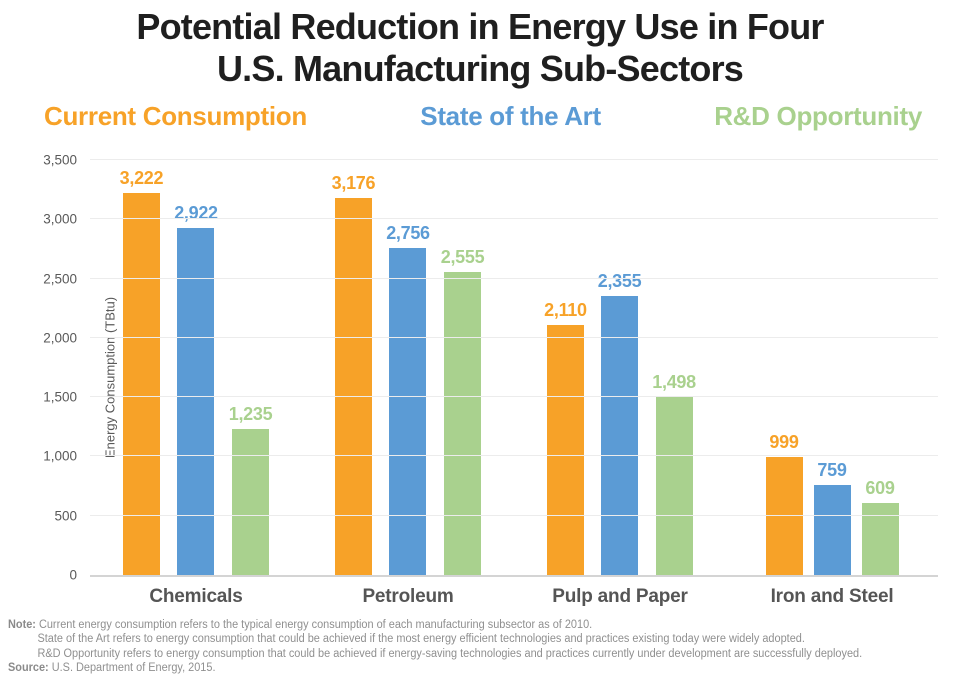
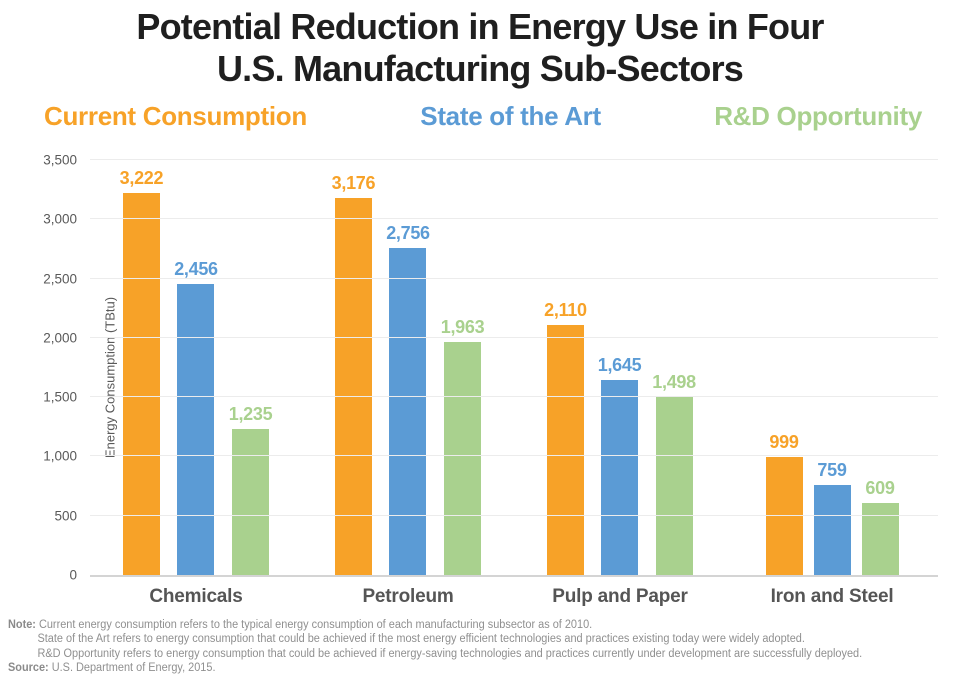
State of the Art/Chemicals: 2,922 -> 2,456
R&D Opportunity/Petroleum: 2,555 -> 1,963
State of the Art/Pulp and Paper: 2,355 -> 1,645
